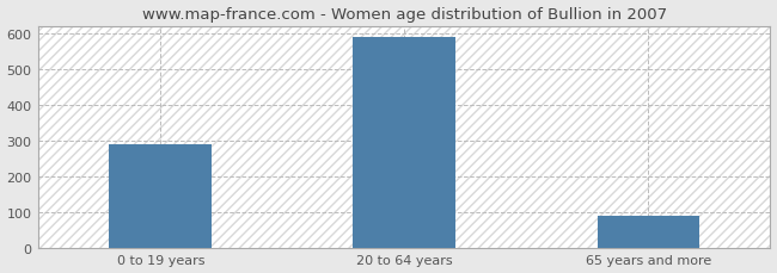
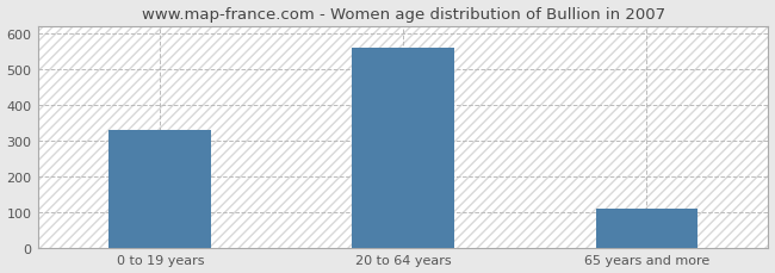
0 to 19 years: 290 -> 330
20 to 64 years: 590 -> 560
65 years and more: 90 -> 110
